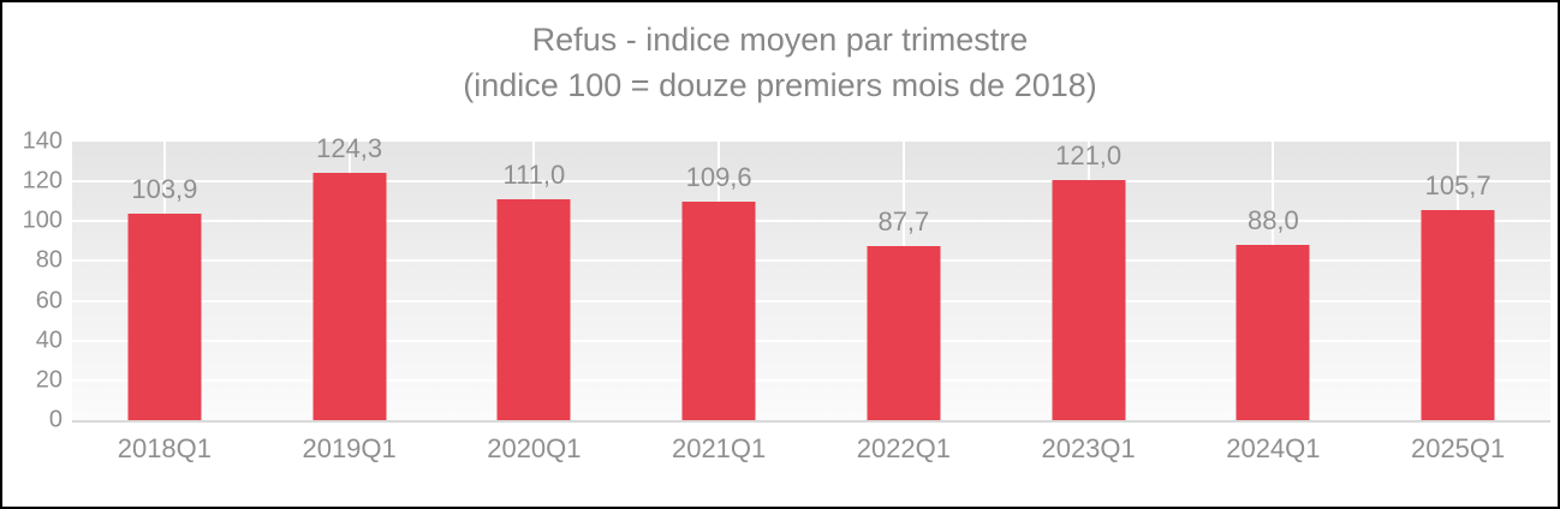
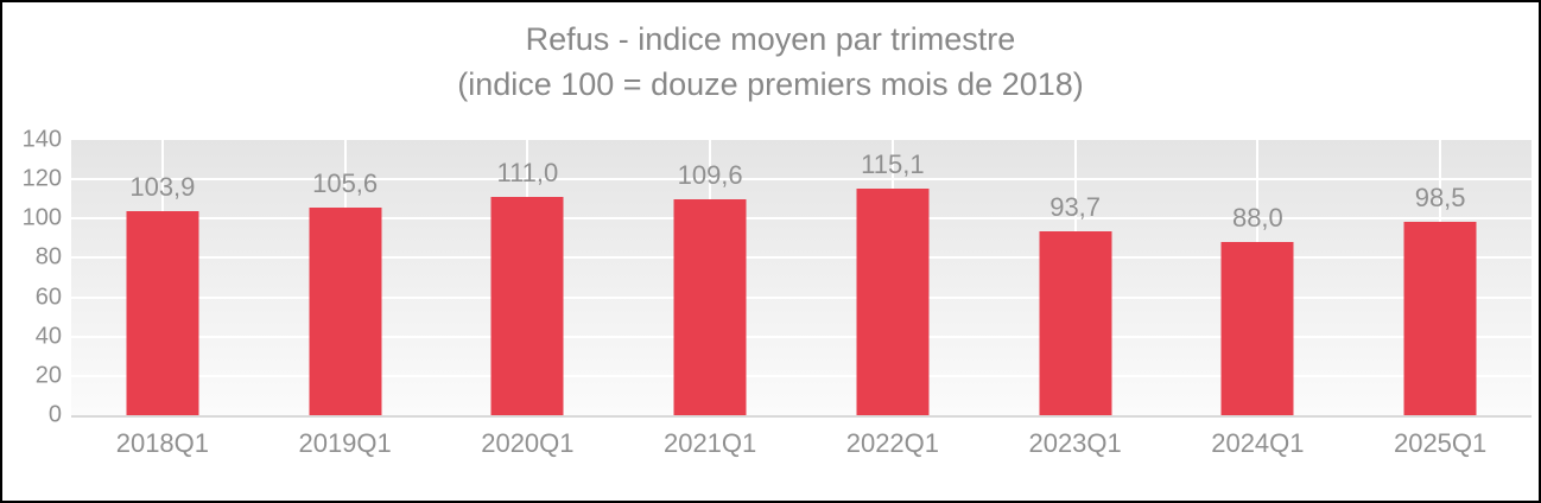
2019Q1: 124,3 -> 105,6
2022Q1: 87,7 -> 115,1
2023Q1: 121,0 -> 93,7
2025Q1: 105,7 -> 98,5
